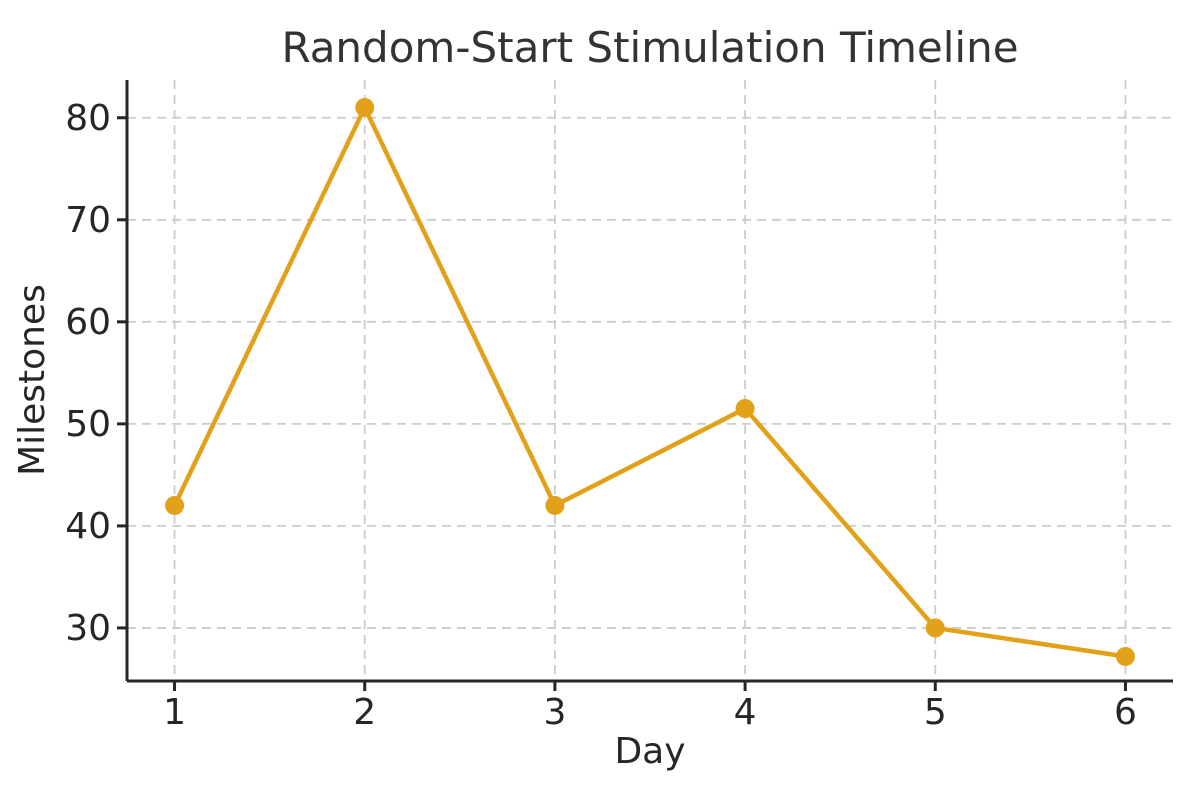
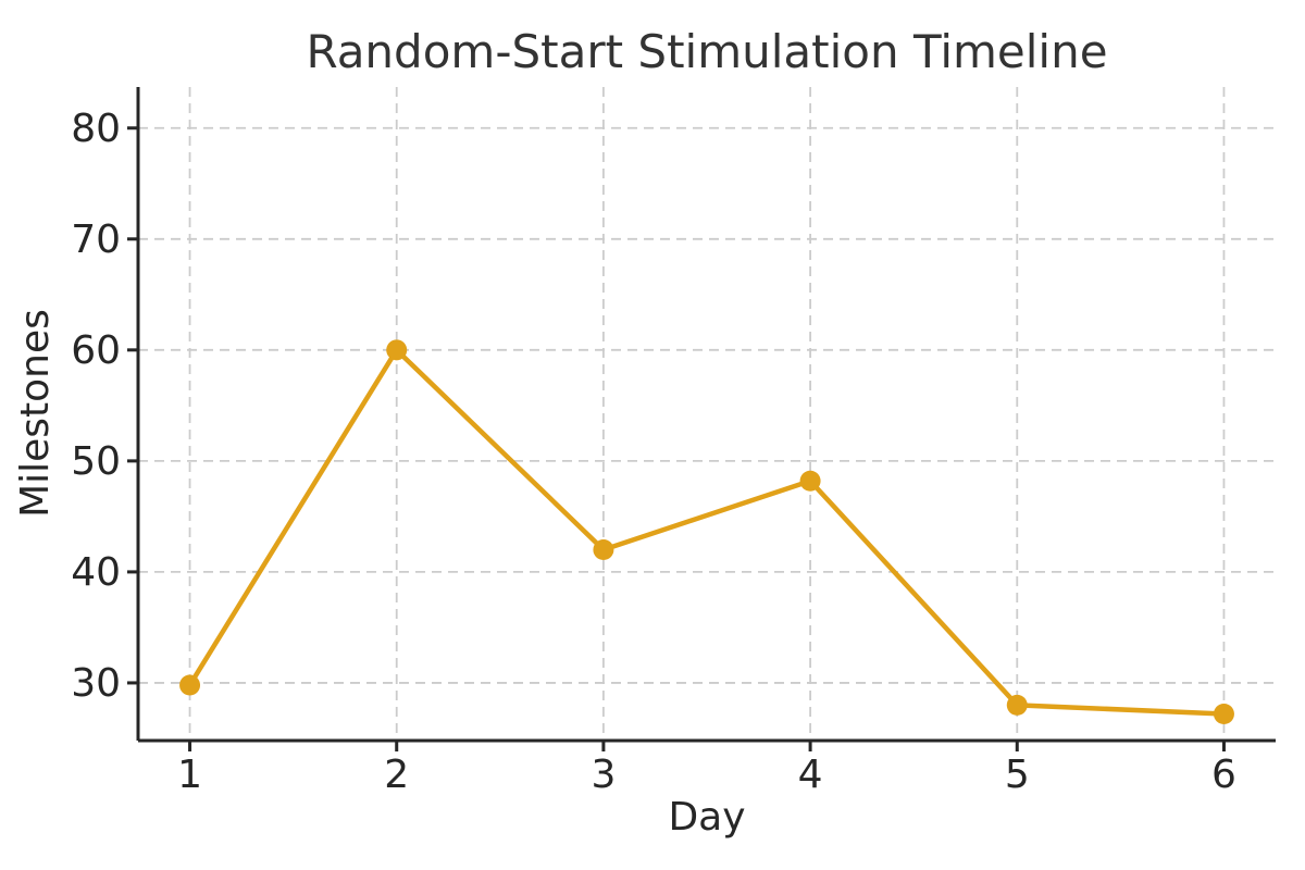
1: 42.0 -> 29.8
2: 81.0 -> 60.0
4: 51.5 -> 48.2
5: 30.0 -> 28.0
